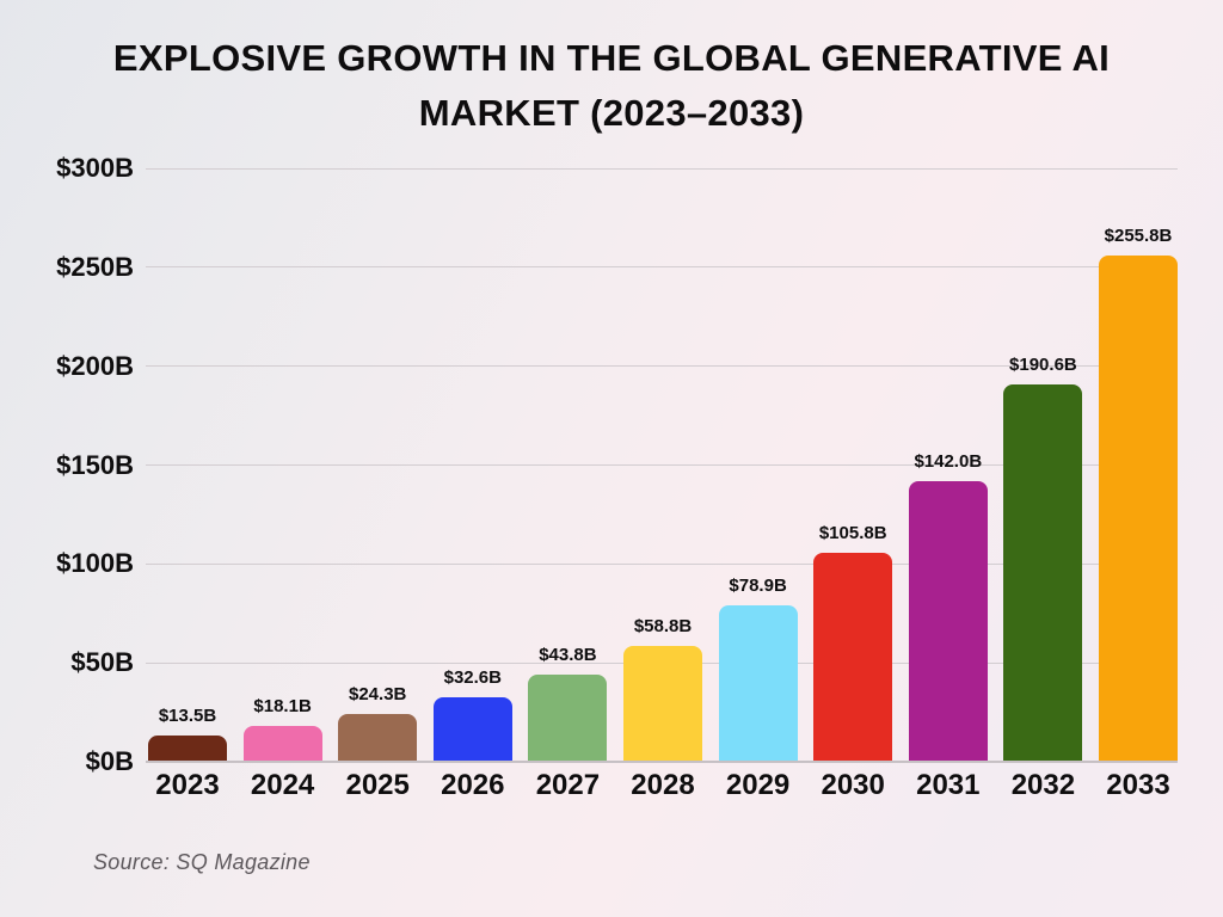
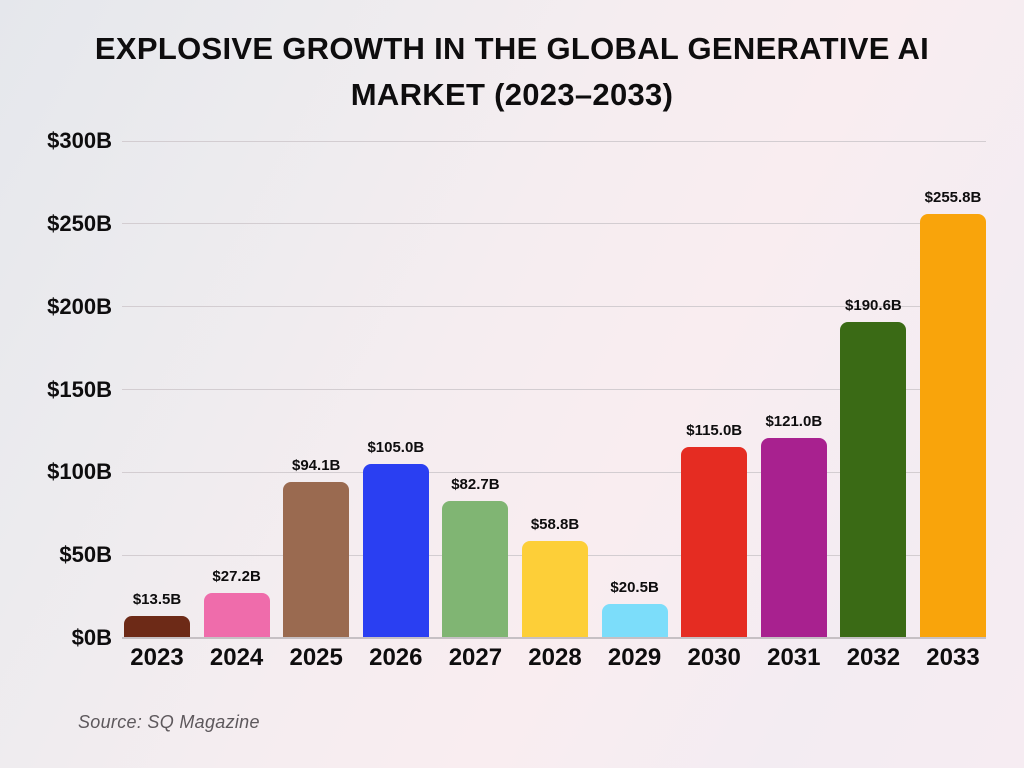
2024: $18.1B -> $27.2B
2025: $24.3B -> $94.1B
2026: $32.6B -> $105.0B
2027: $43.8B -> $82.7B
2029: $78.9B -> $20.5B
2030: $105.8B -> $115.0B
2031: $142.0B -> $121.0B
